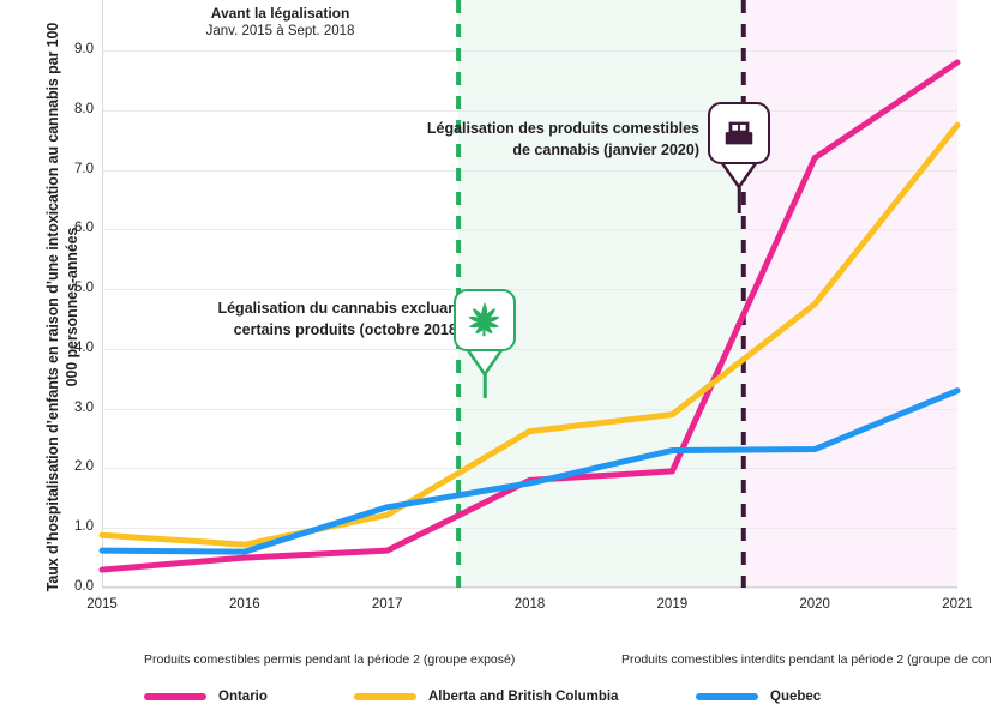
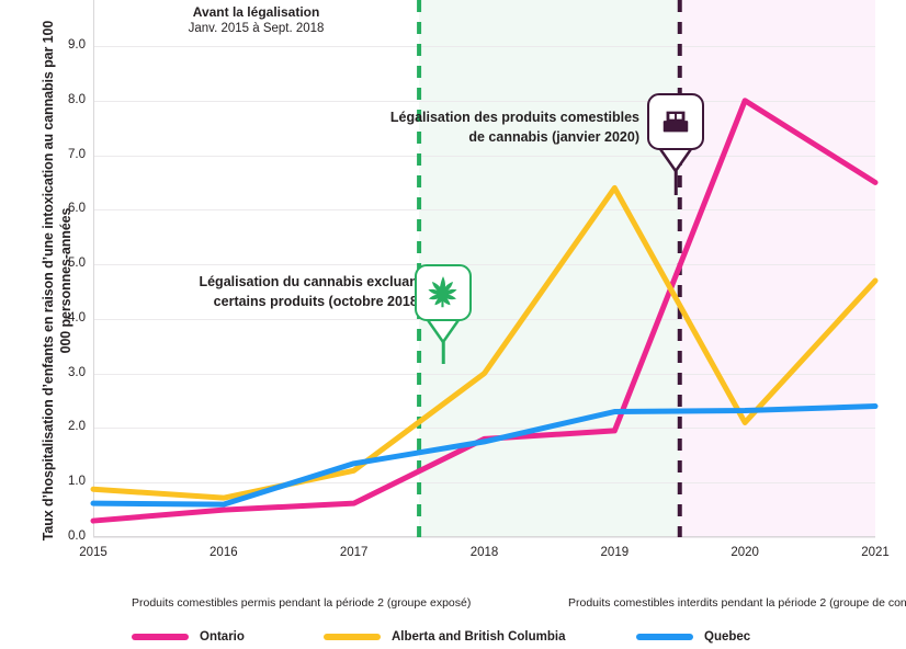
Alberta and British Columbia/2018: 2.6 -> 3.0
Alberta and British Columbia/2019: 2.9 -> 6.4
Ontario/2020: 7.2 -> 8.0
Alberta and British Columbia/2020: 4.8 -> 2.1
Ontario/2021: 8.8 -> 6.5
Alberta and British Columbia/2021: 7.8 -> 4.7
Quebec/2021: 3.3 -> 2.4
